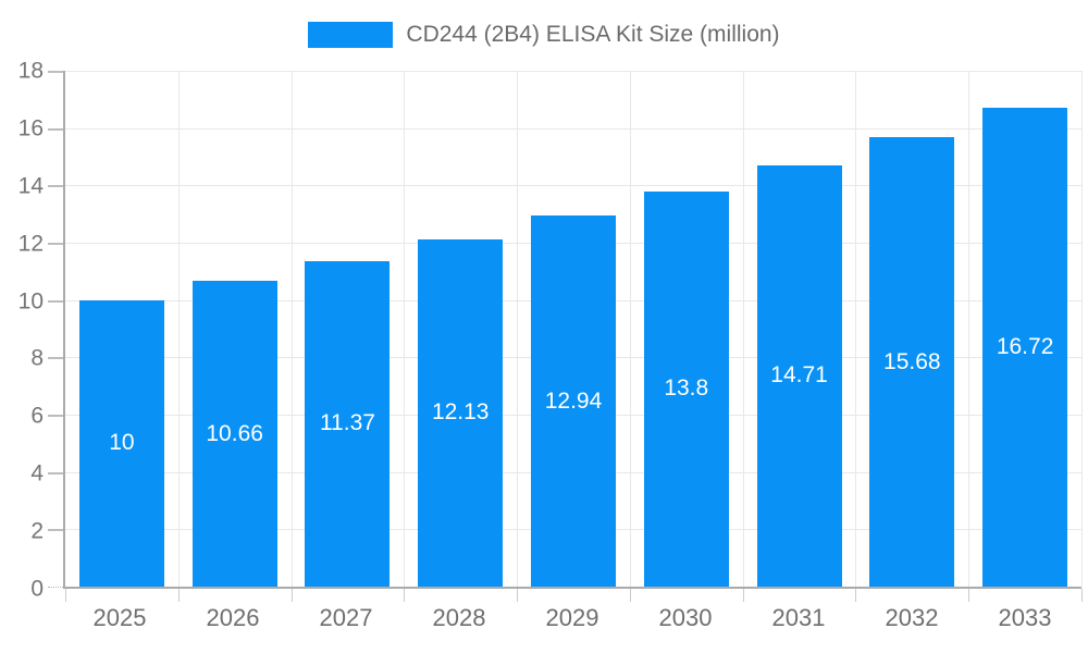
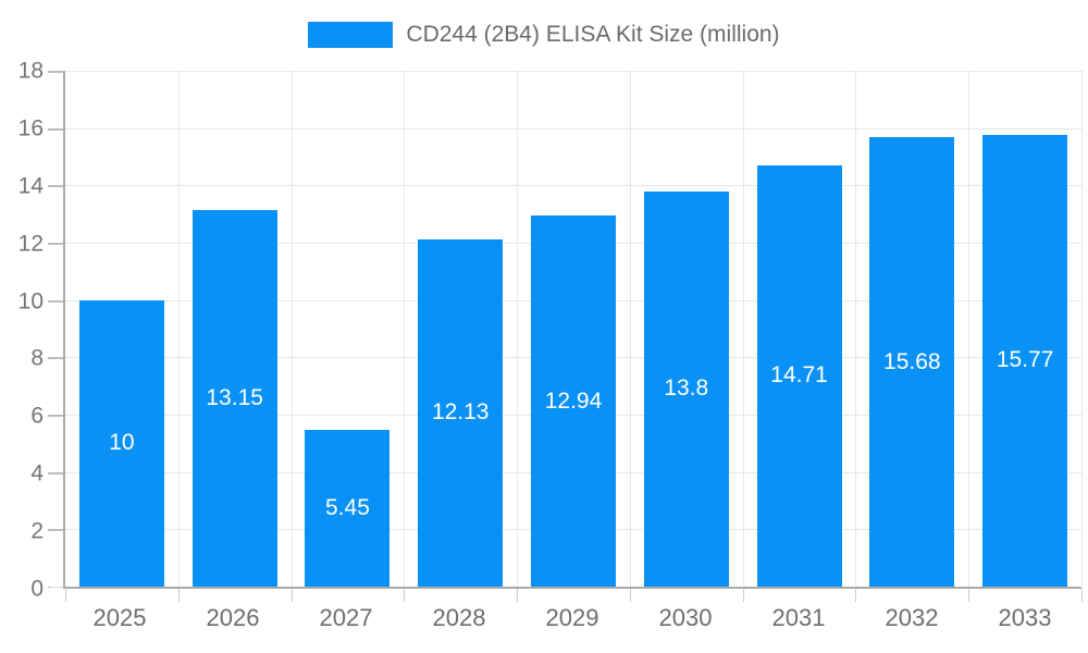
2026: 10.66 -> 13.15
2027: 11.37 -> 5.45
2033: 16.72 -> 15.77
